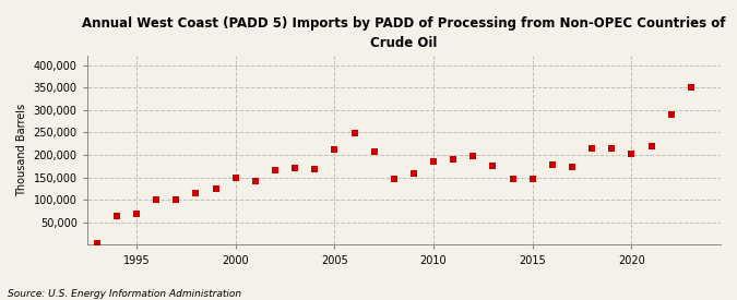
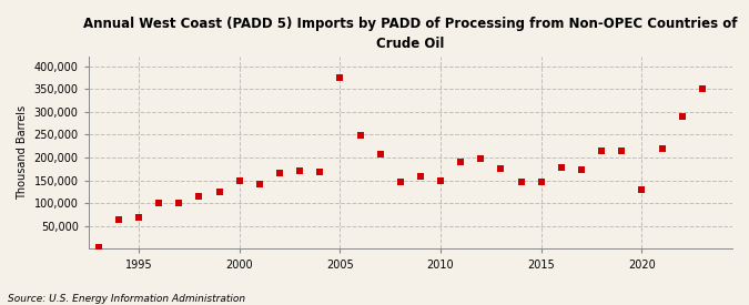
2005: 213,000 -> 375,000
2010: 185,000 -> 150,000
2020: 202,000 -> 130,000
